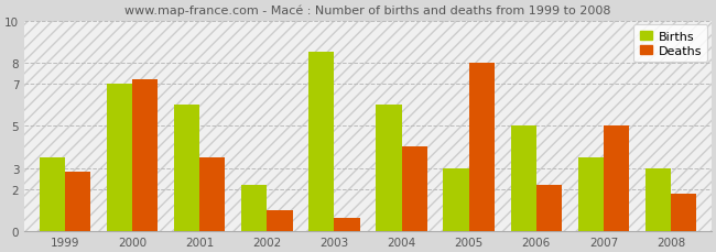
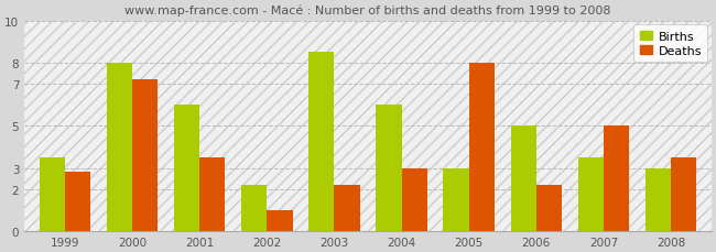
Births/2000: 7.0 -> 8.0
Deaths/2003: 0.6 -> 2.2
Deaths/2004: 4.0 -> 3.0
Deaths/2008: 1.8 -> 3.5
